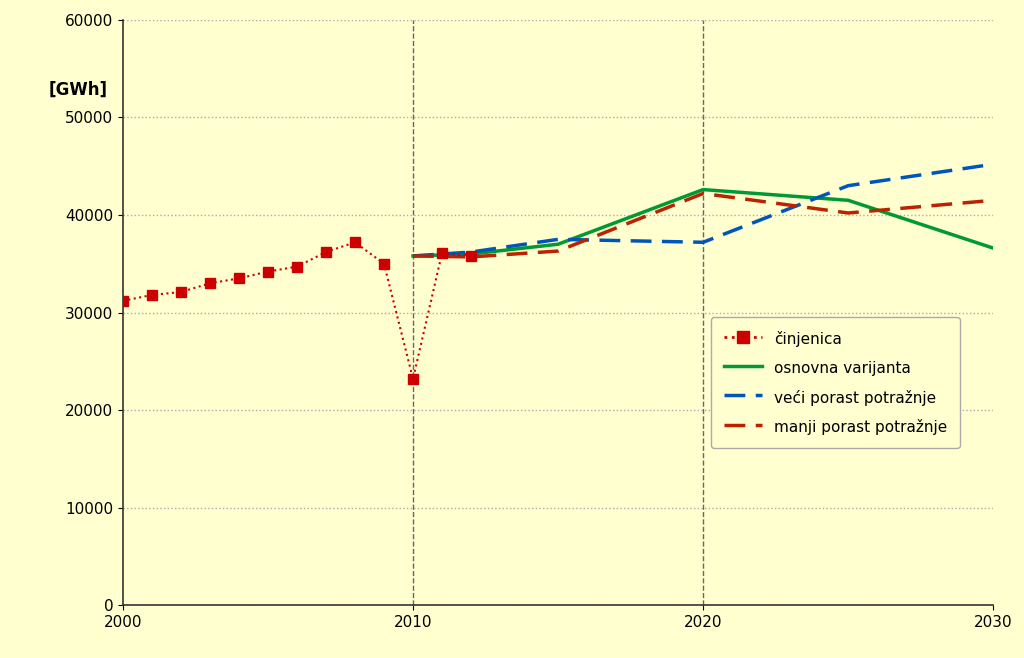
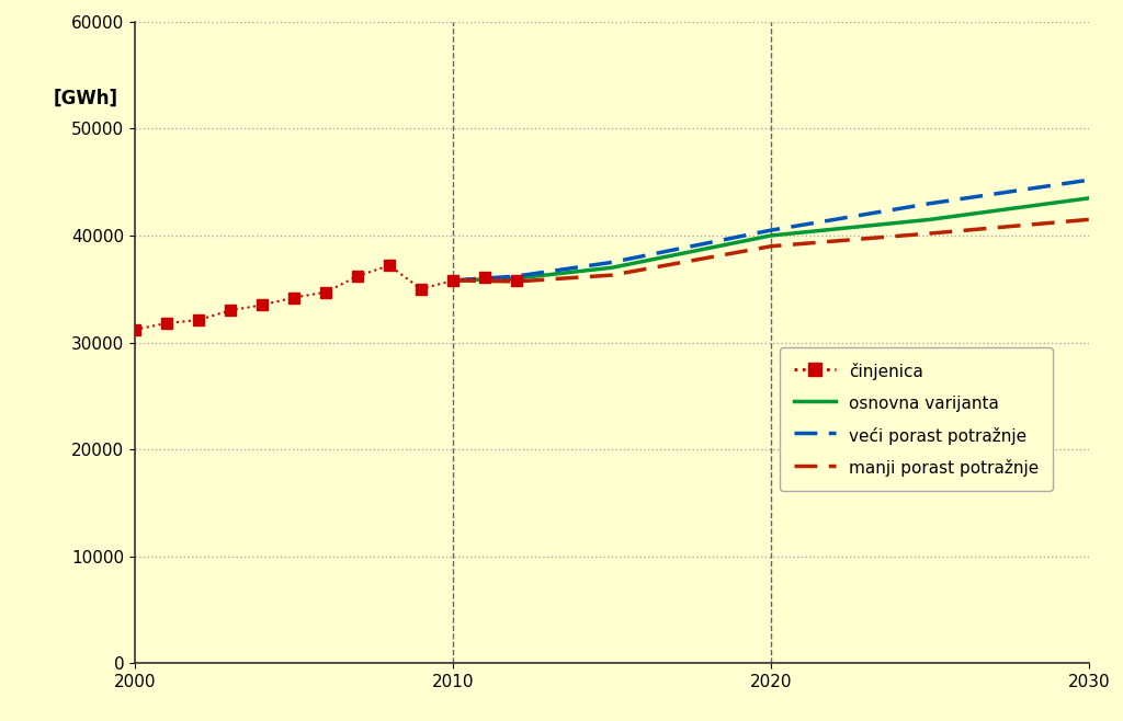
činjenica/2010: 23200 -> 35800
osnovna varijanta/2020: 42600 -> 40000
veći porast potražnje/2020: 37200 -> 40500
manji porast potražnje/2020: 42200 -> 39000
osnovna varijanta/2030: 36600 -> 43500
